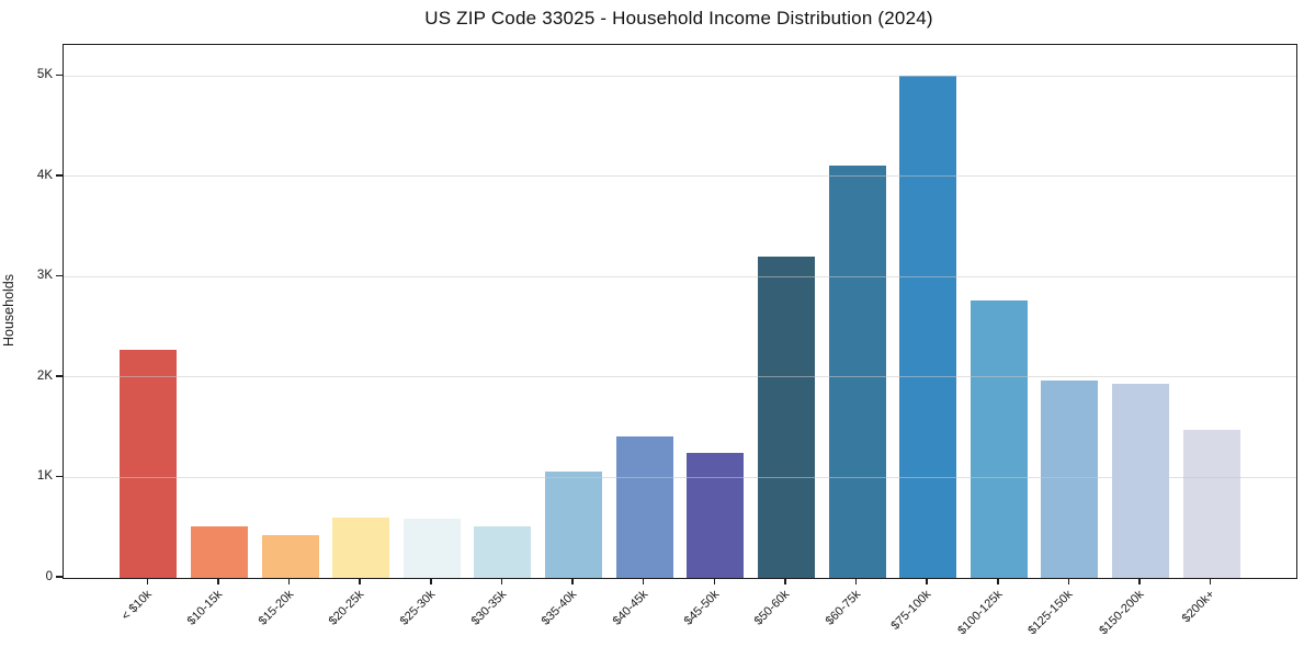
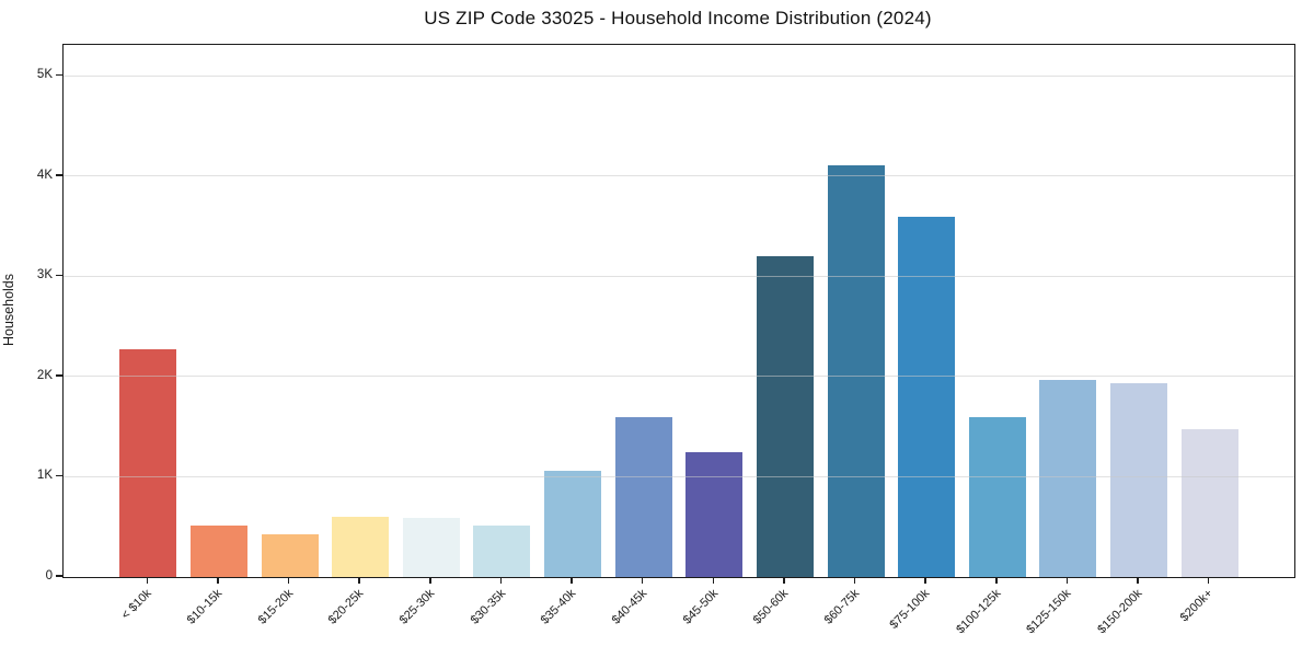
$40-45k: 1.4K -> 1.6K
$75-100k: 5.0K -> 3.6K
$100-125k: 2.8K -> 1.6K
